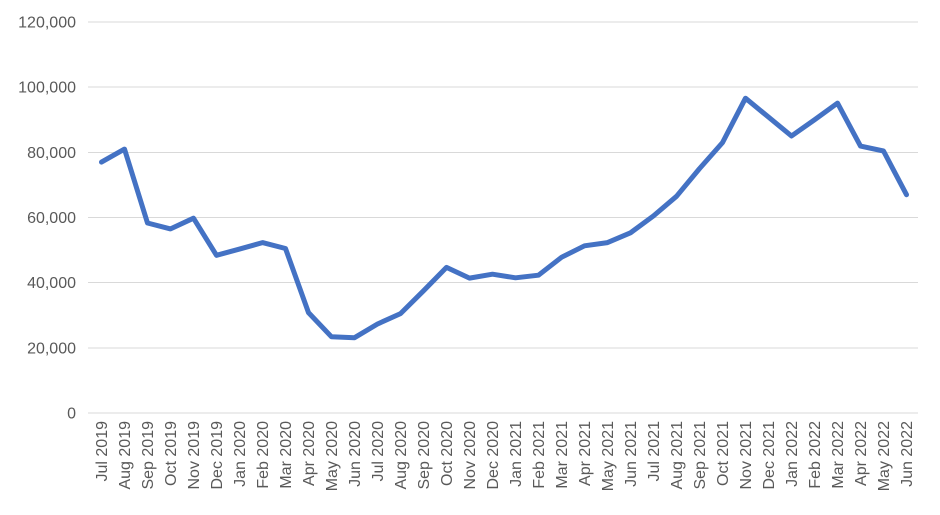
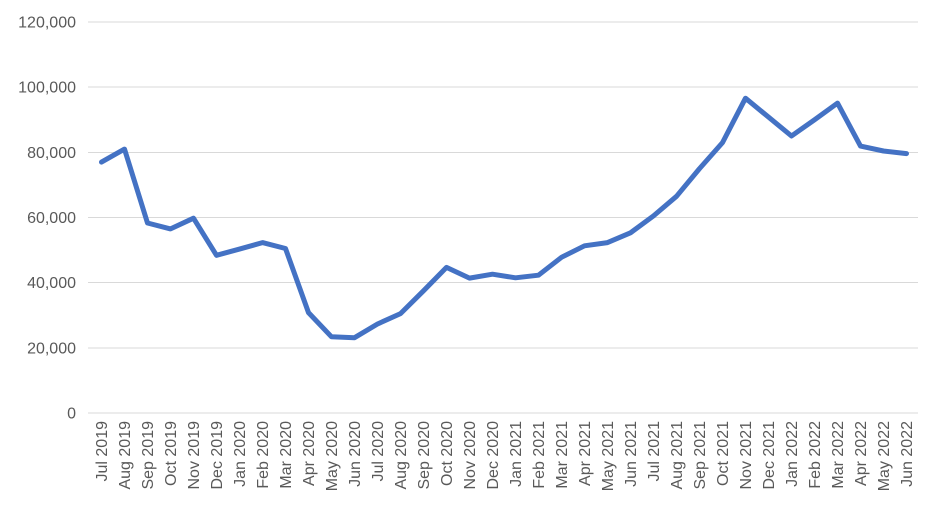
Jun 2022: 67000 -> 80000
